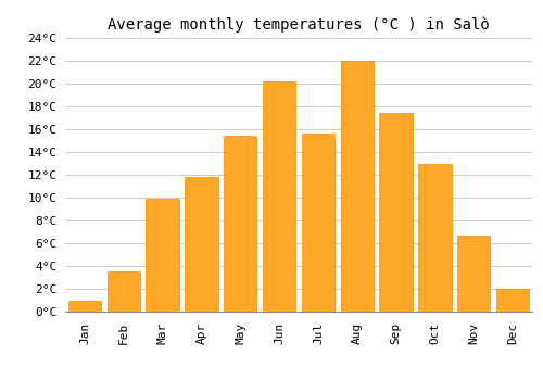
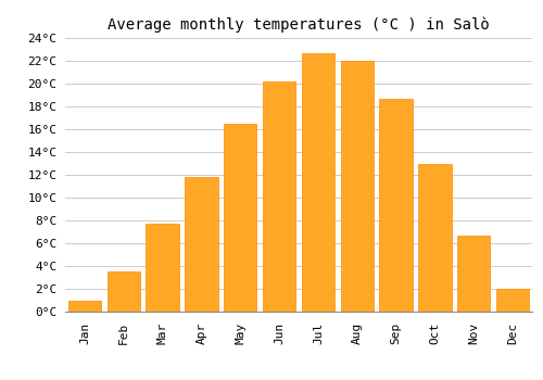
Mar: 9.9°C -> 7.7°C
May: 15.4°C -> 16.5°C
Jul: 15.6°C -> 22.7°C
Sep: 17.4°C -> 18.7°C
